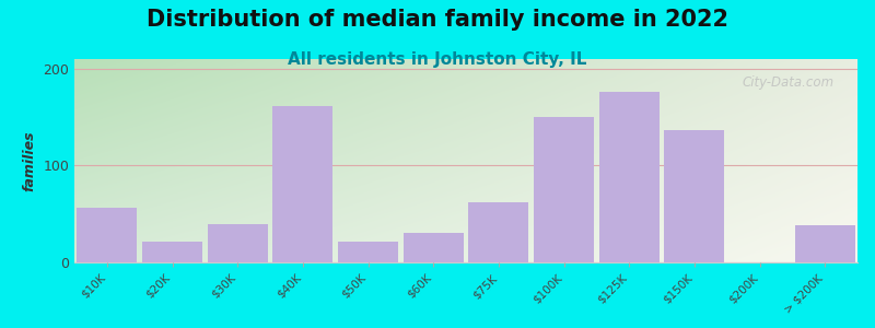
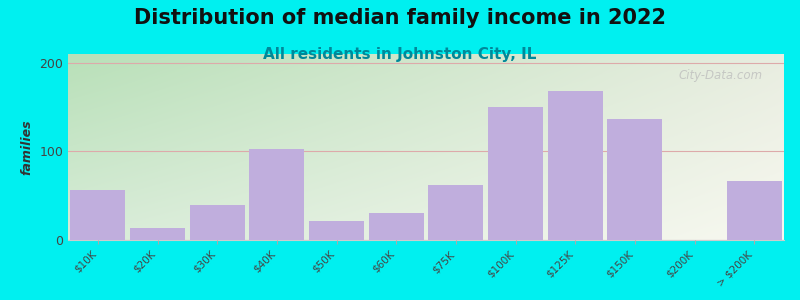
$20K: 22 -> 13
$40K: 162 -> 103
$125K: 176 -> 168
> $200K: 38 -> 67
